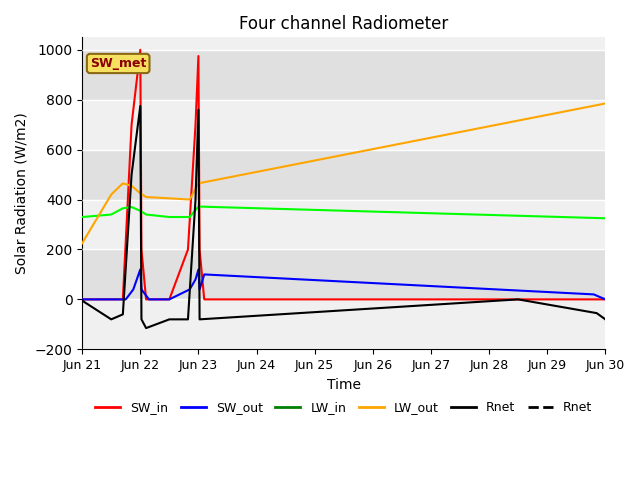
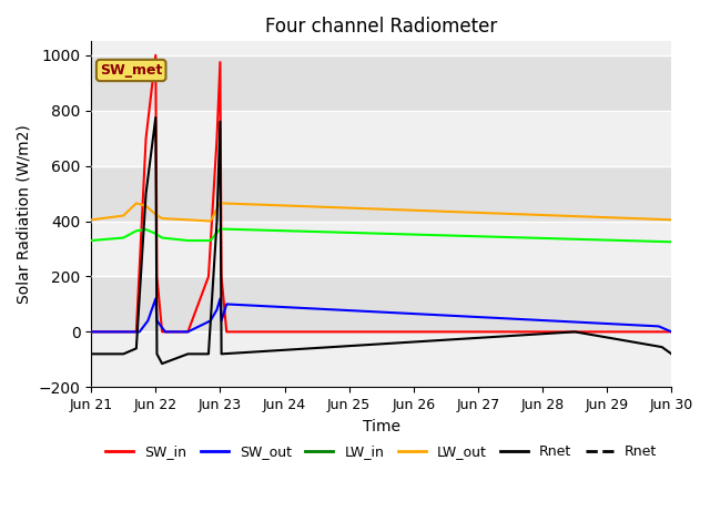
LW_out/Jun 21: 225 -> 405
Rnet/Jun 21: -5 -> -80
LW_out/Jun 30: 785 -> 405
